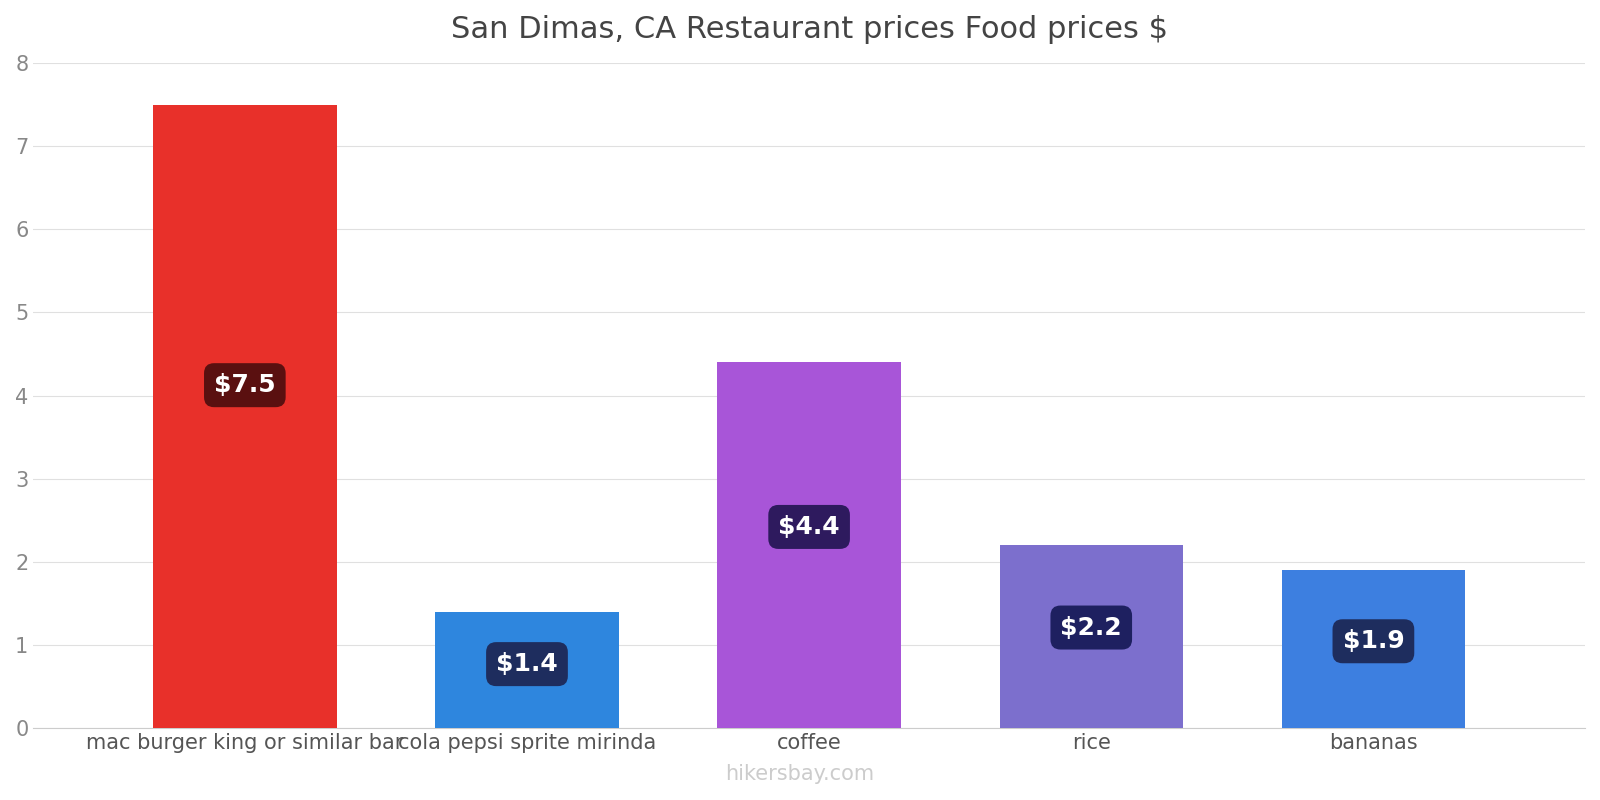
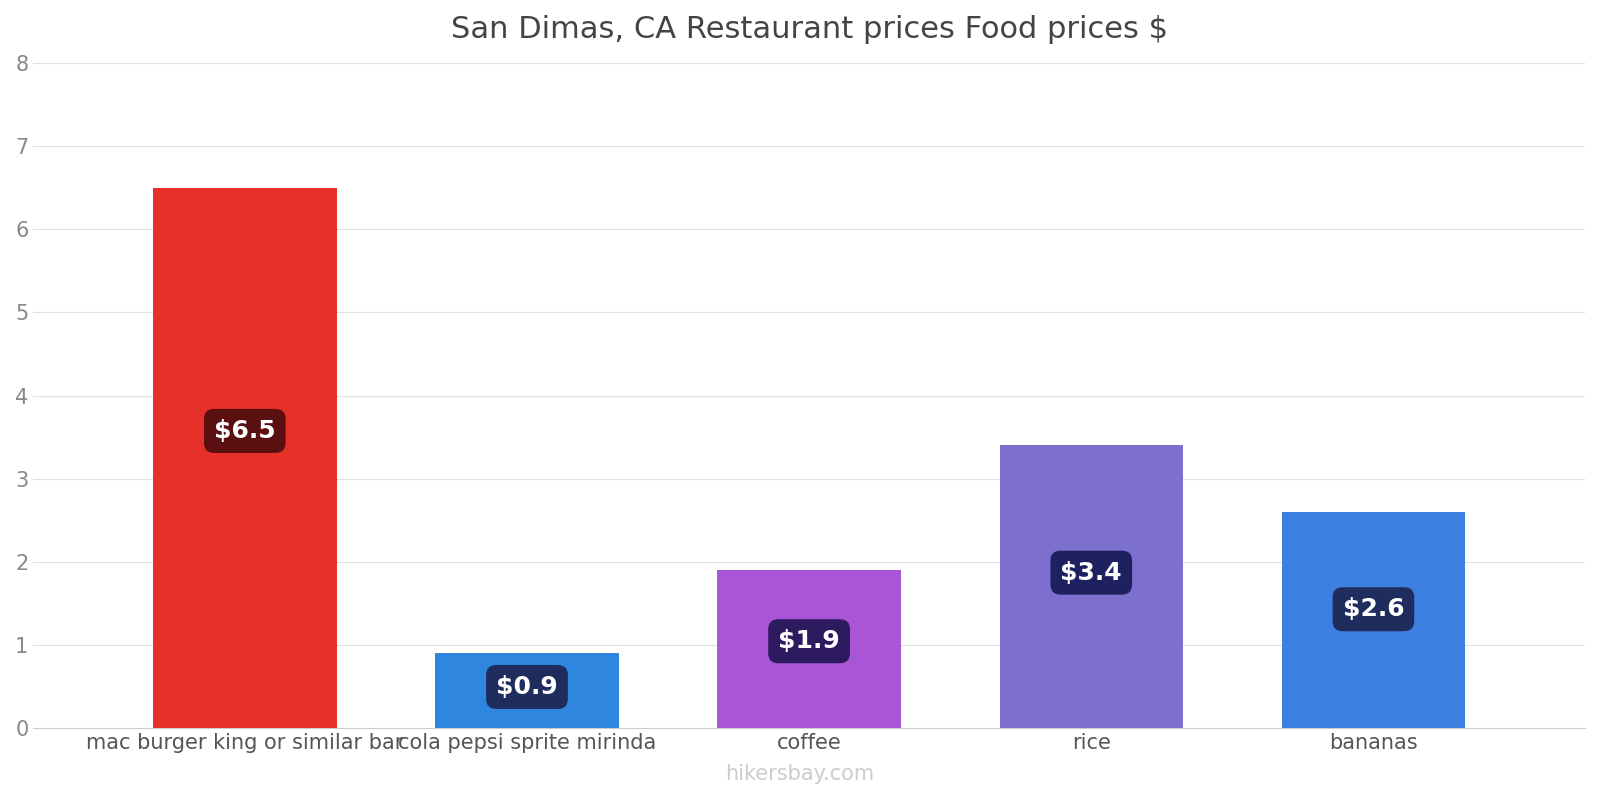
mac burger king or similar bar: $7.5 -> $6.5
cola pepsi sprite mirinda: $1.4 -> $0.9
coffee: $4.4 -> $1.9
rice: $2.2 -> $3.4
bananas: $1.9 -> $2.6
